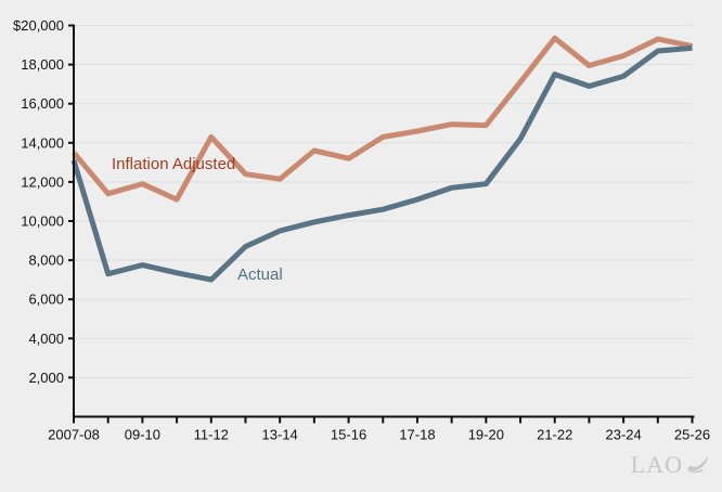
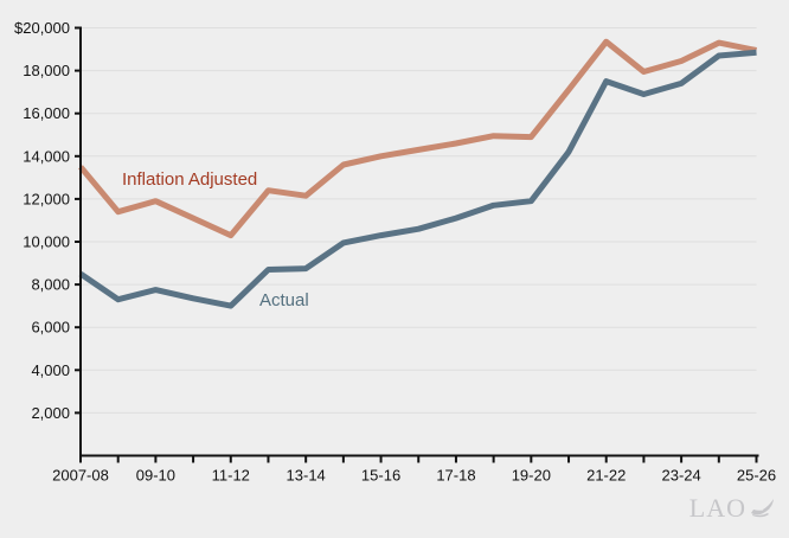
Actual/2007-08: $13100 -> $8500
Inflation Adjusted/11-12: $14300 -> $10300
Actual/13-14: $9500 -> $8800
Inflation Adjusted/15-16: $13200 -> $14000
